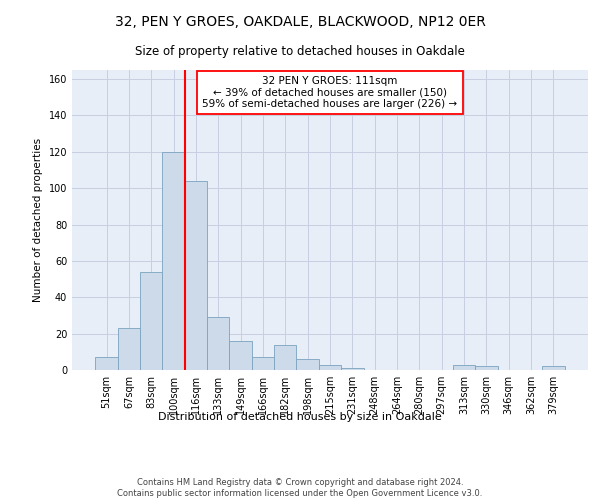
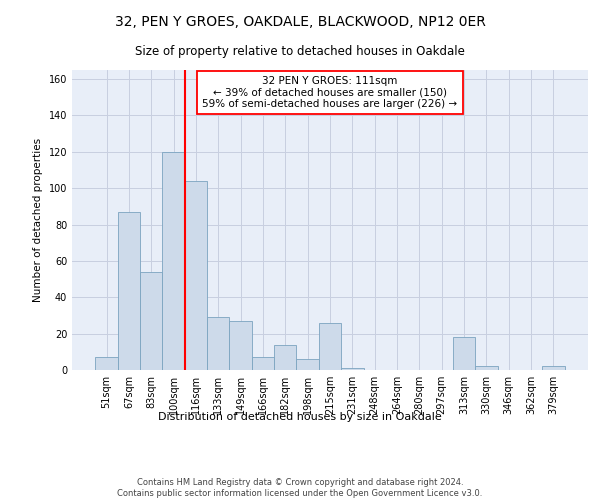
67sqm: 23 -> 87
149sqm: 16 -> 27
215sqm: 3 -> 26
313sqm: 3 -> 18
